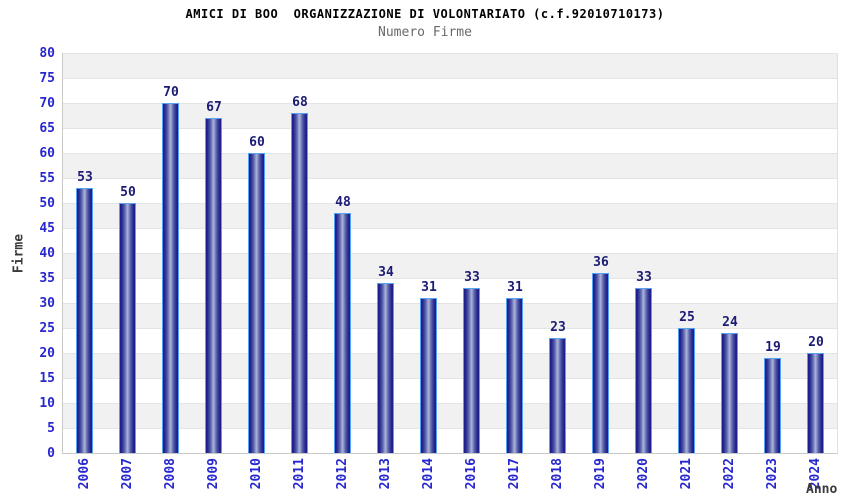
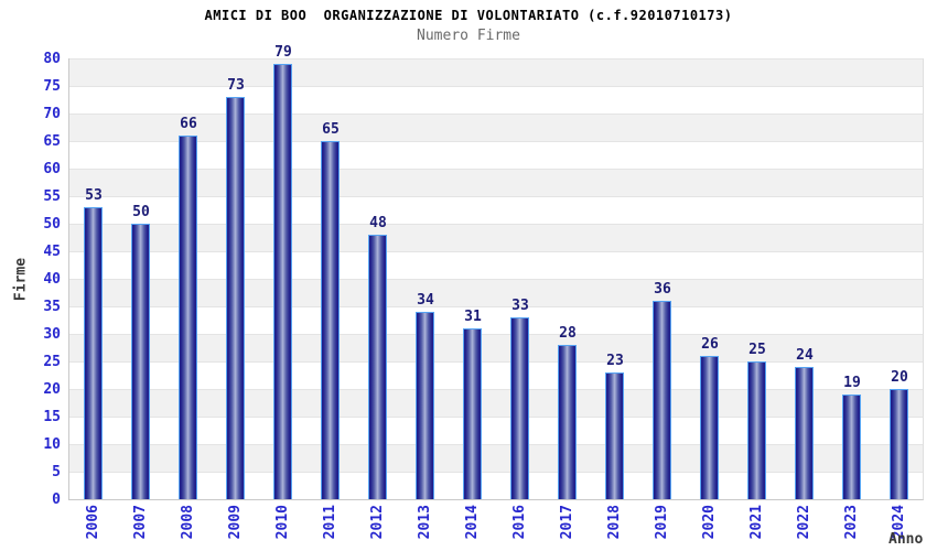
2008: 70 -> 66
2009: 67 -> 73
2010: 60 -> 79
2011: 68 -> 65
2017: 31 -> 28
2020: 33 -> 26
